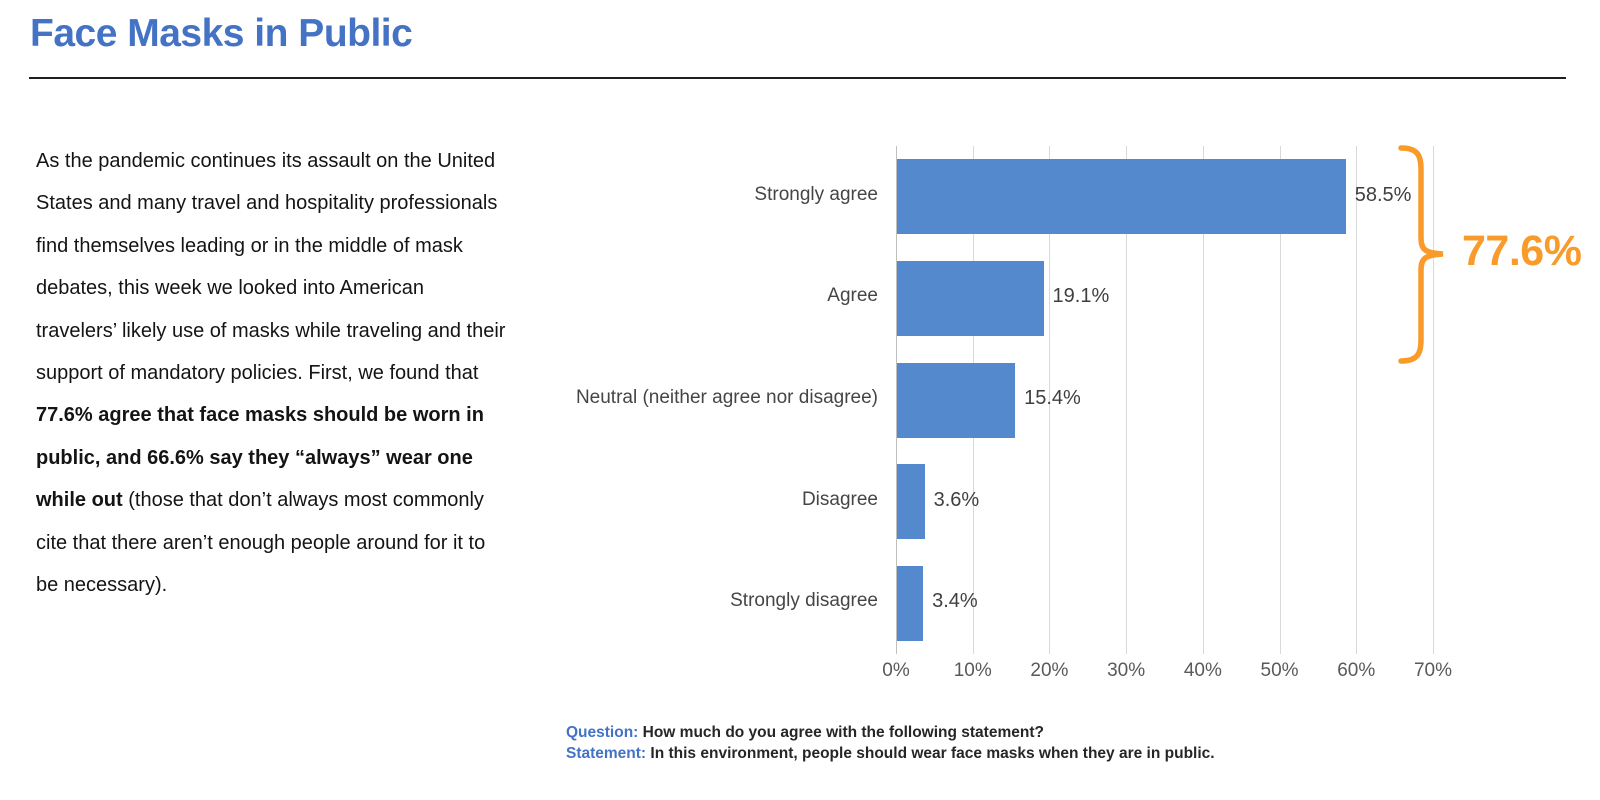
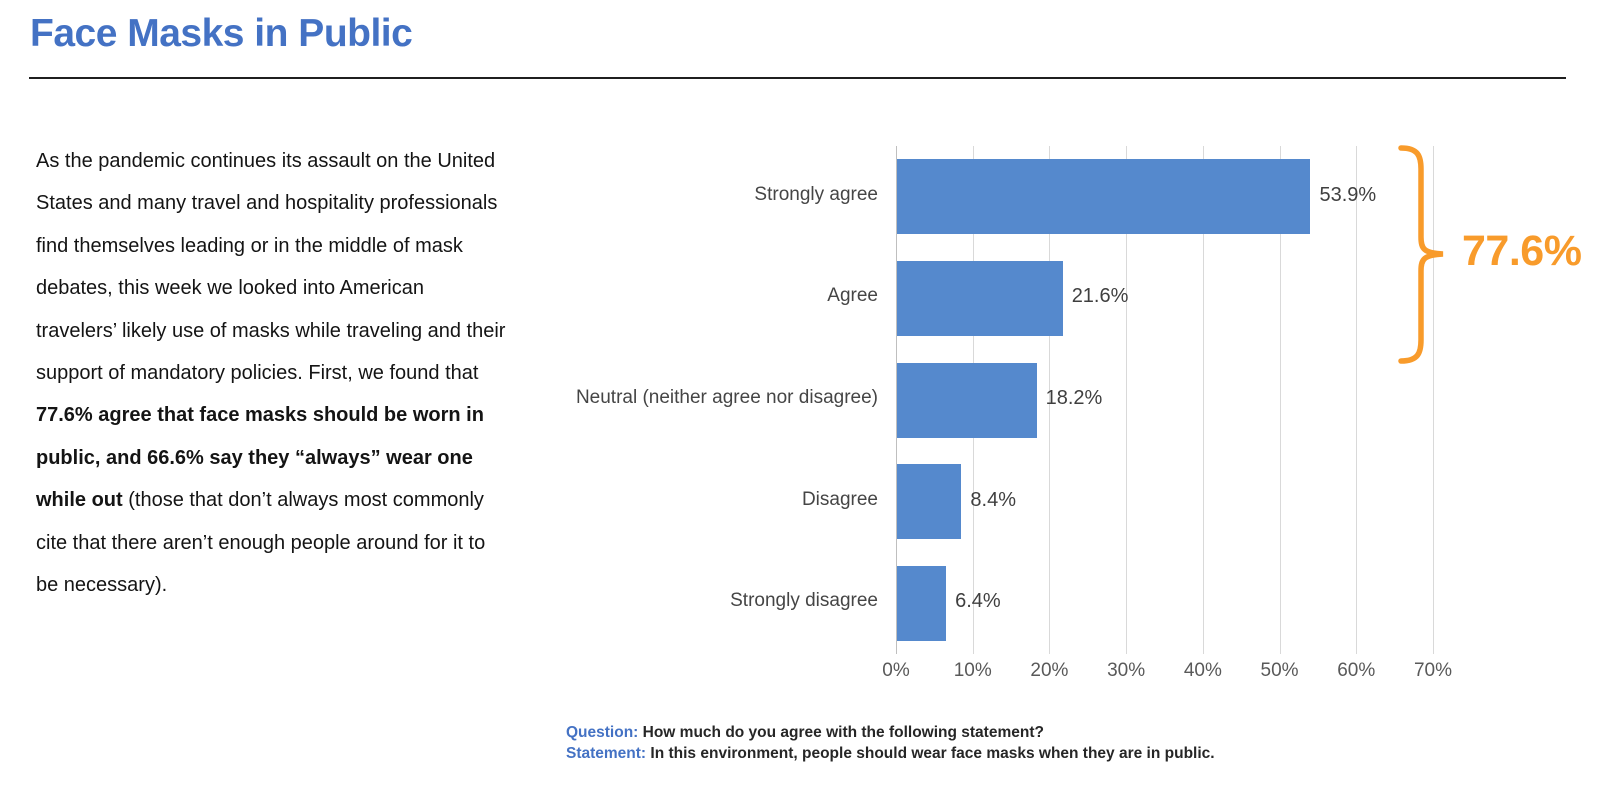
Strongly agree: 58.5% -> 53.9%
Agree: 19.1% -> 21.6%
Neutral (neither agree nor disagree): 15.4% -> 18.2%
Disagree: 3.6% -> 8.4%
Strongly disagree: 3.4% -> 6.4%
